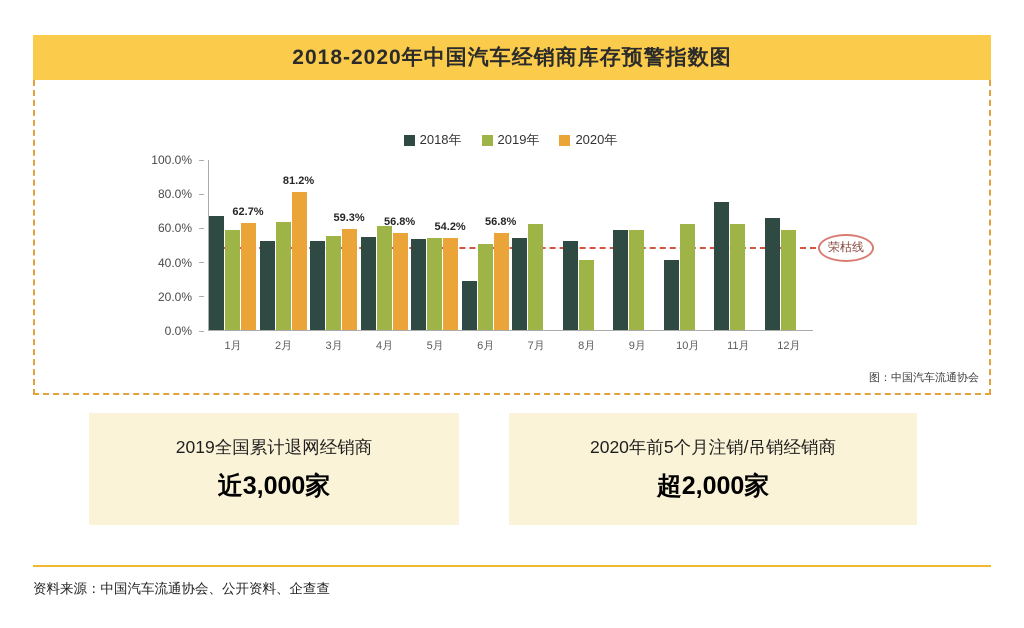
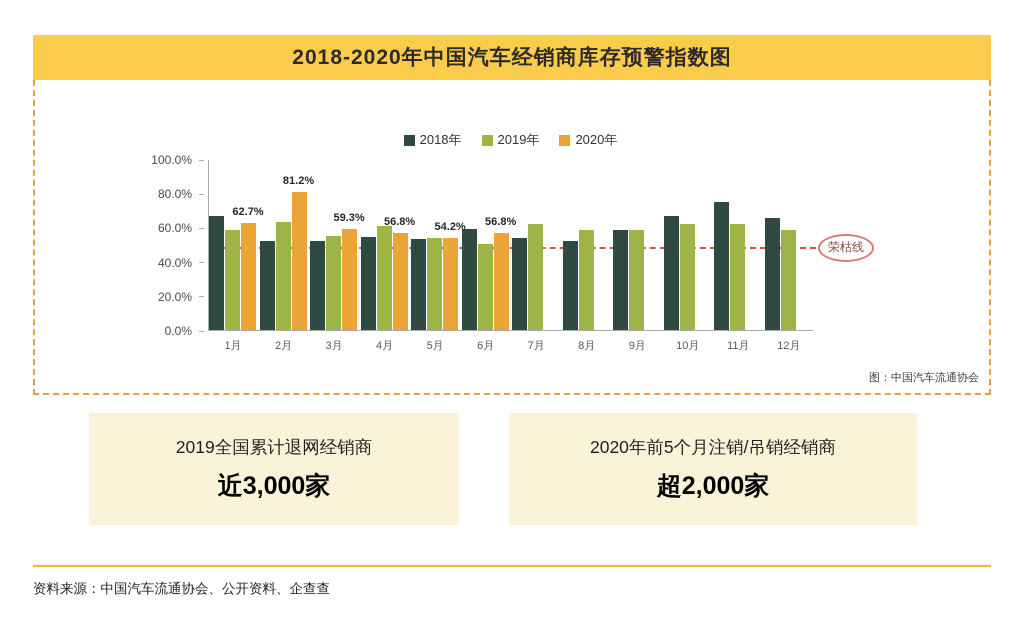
2018年/6月: 29% -> 59%
2019年/8月: 41% -> 59%
2018年/10月: 41% -> 67%
